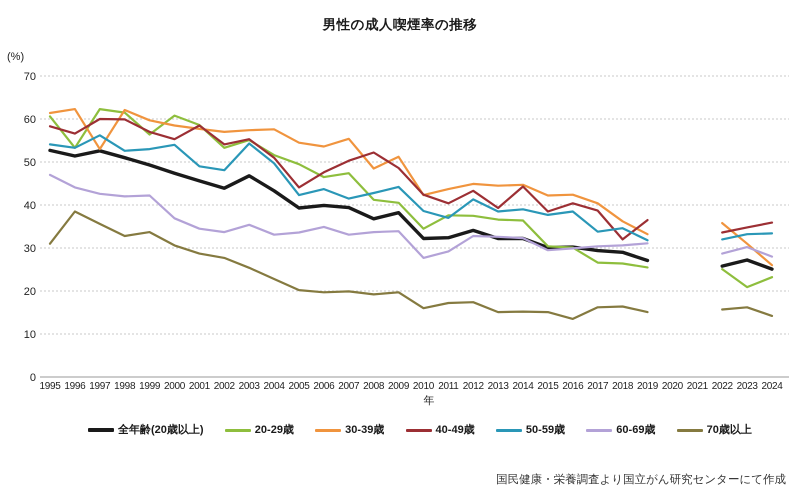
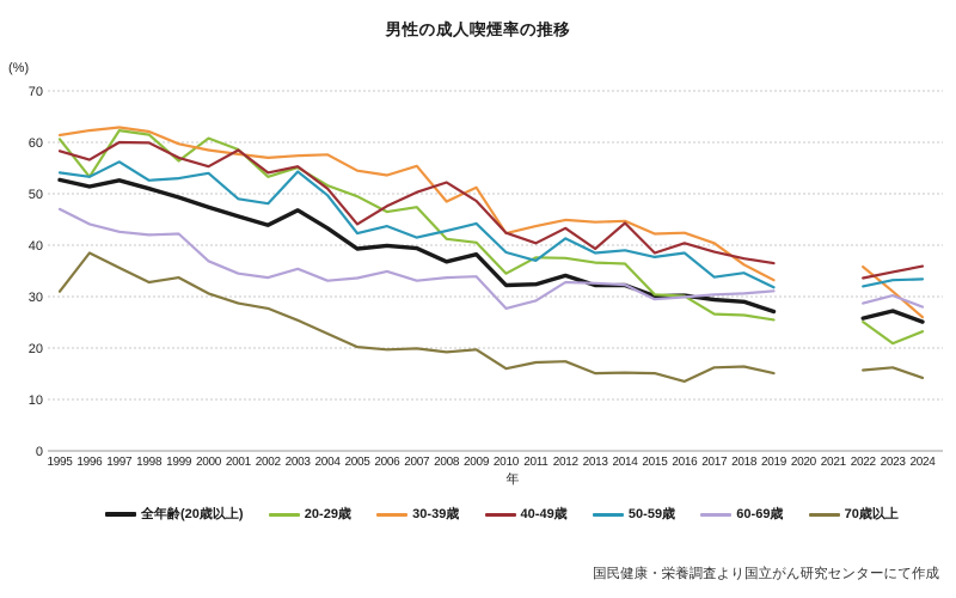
30-39歳/1997: 53 -> 63
40-49歳/2018: 32 -> 37
